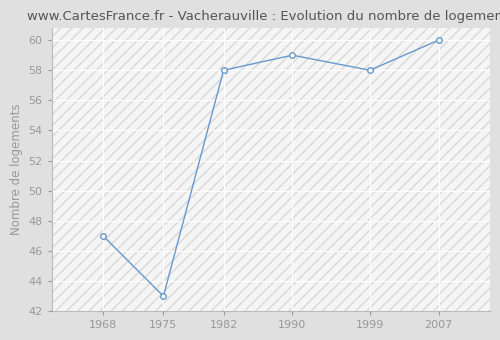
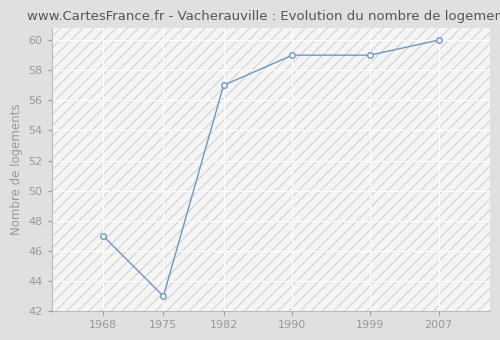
1982: 58 -> 57
1999: 58 -> 59
